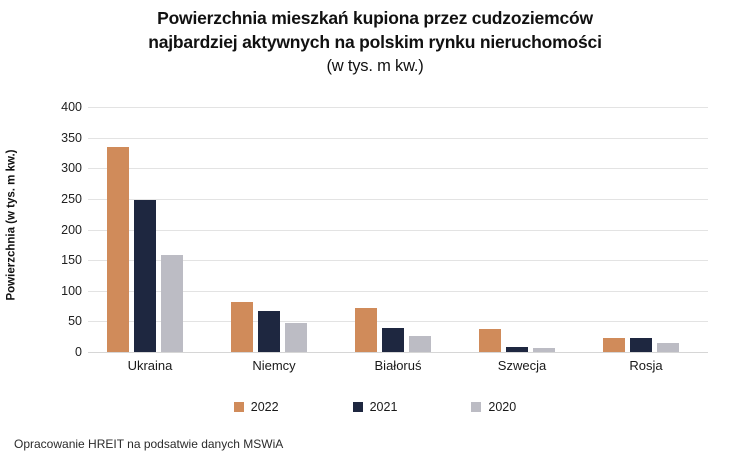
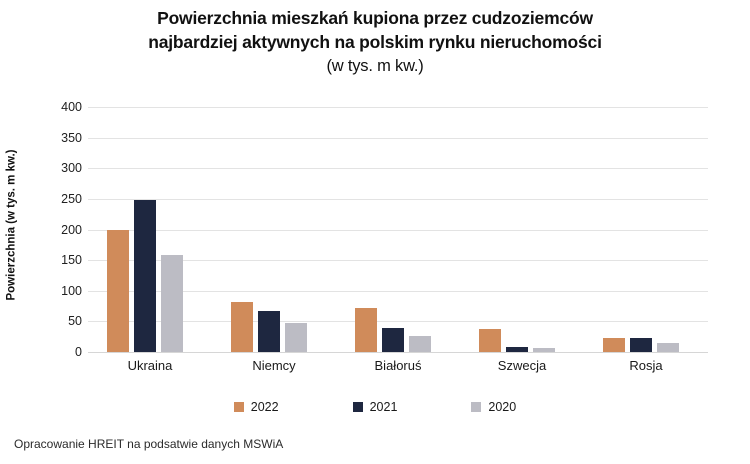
2022/Ukraina: 330 -> 200
